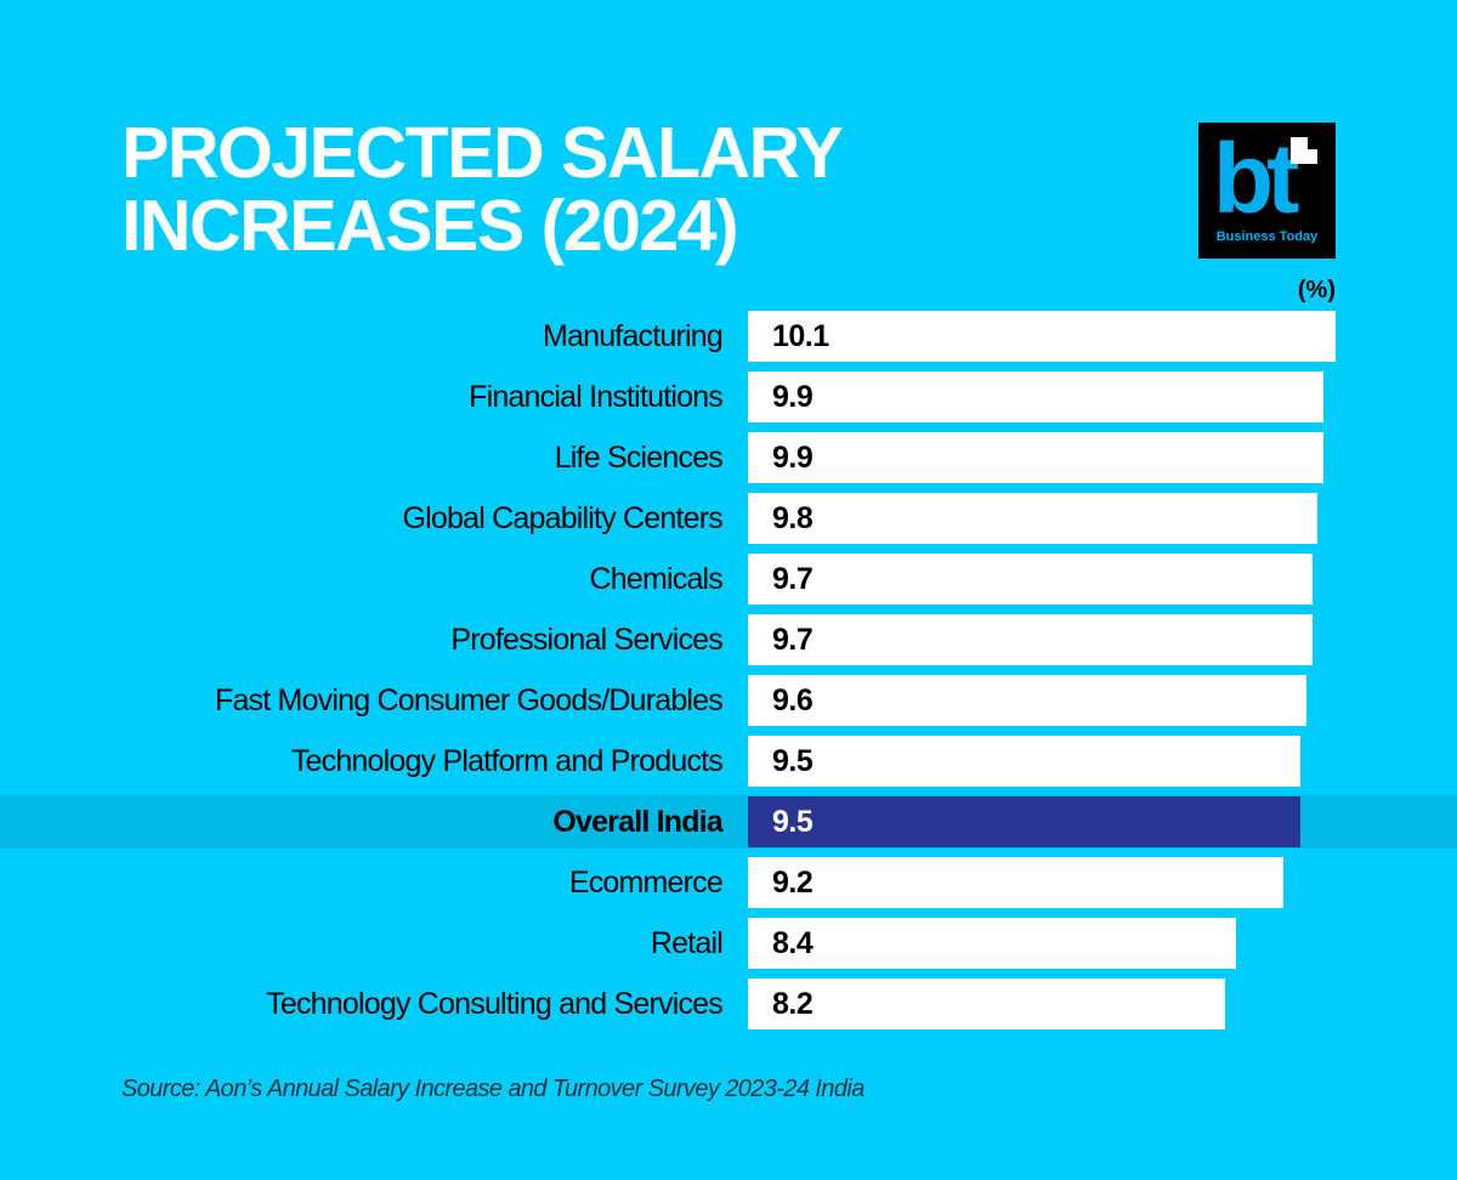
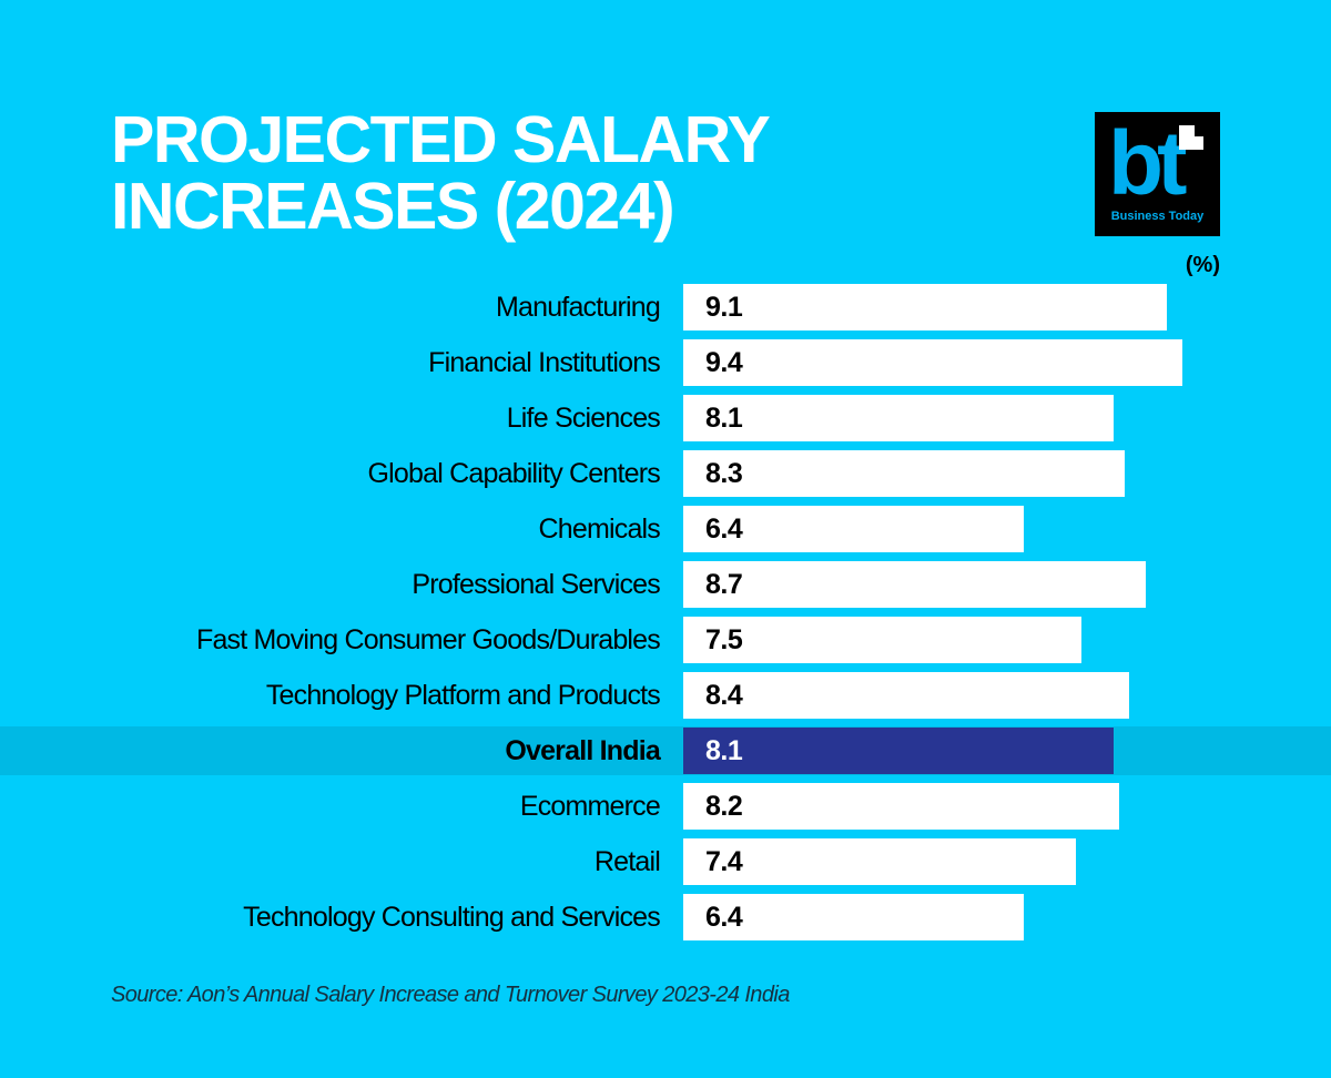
Manufacturing: 10.1 -> 9.1
Financial Institutions: 9.9 -> 9.4
Life Sciences: 9.9 -> 8.1
Global Capability Centers: 9.8 -> 8.3
Chemicals: 9.7 -> 6.4
Professional Services: 9.7 -> 8.7
Fast Moving Consumer Goods/Durables: 9.6 -> 7.5
Technology Platform and Products: 9.5 -> 8.4
Overall India: 9.5 -> 8.1
Ecommerce: 9.2 -> 8.2
Retail: 8.4 -> 7.4
Technology Consulting and Services: 8.2 -> 6.4
